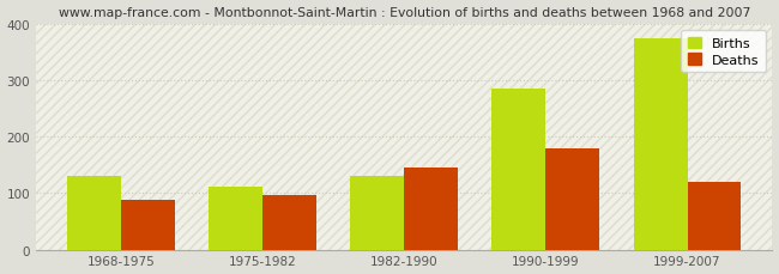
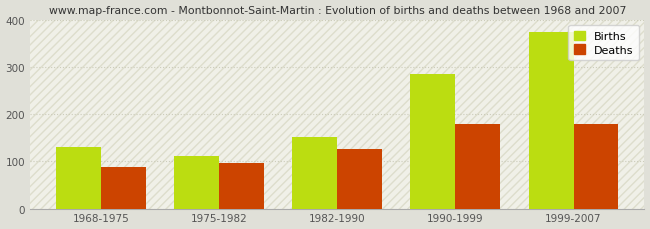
Births/1982-1990: 130 -> 152
Deaths/1982-1990: 145 -> 125
Deaths/1999-2007: 120 -> 179
